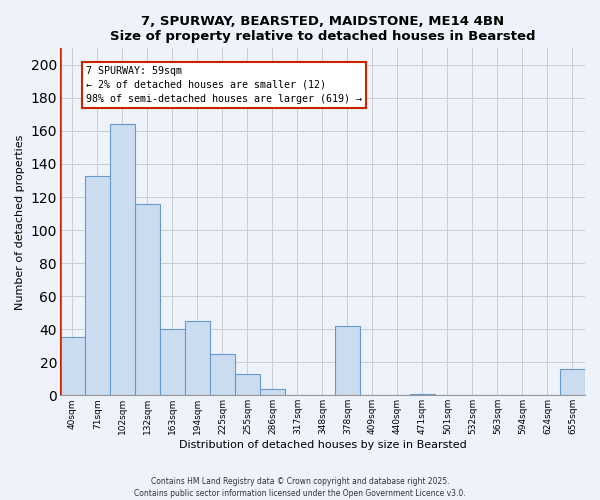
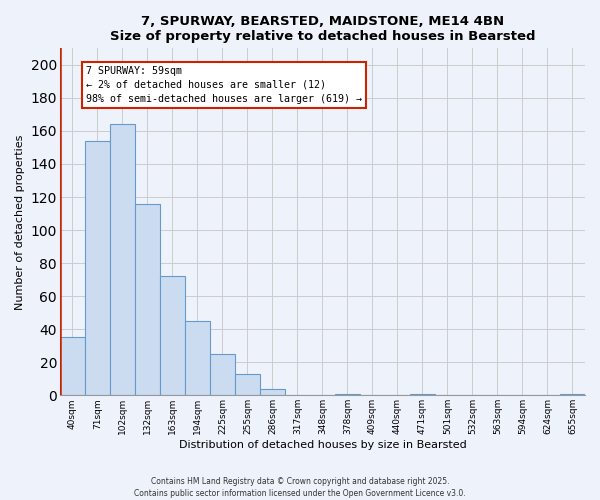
71sqm: 133 -> 154
163sqm: 40 -> 72
378sqm: 42 -> 1
655sqm: 16 -> 1
